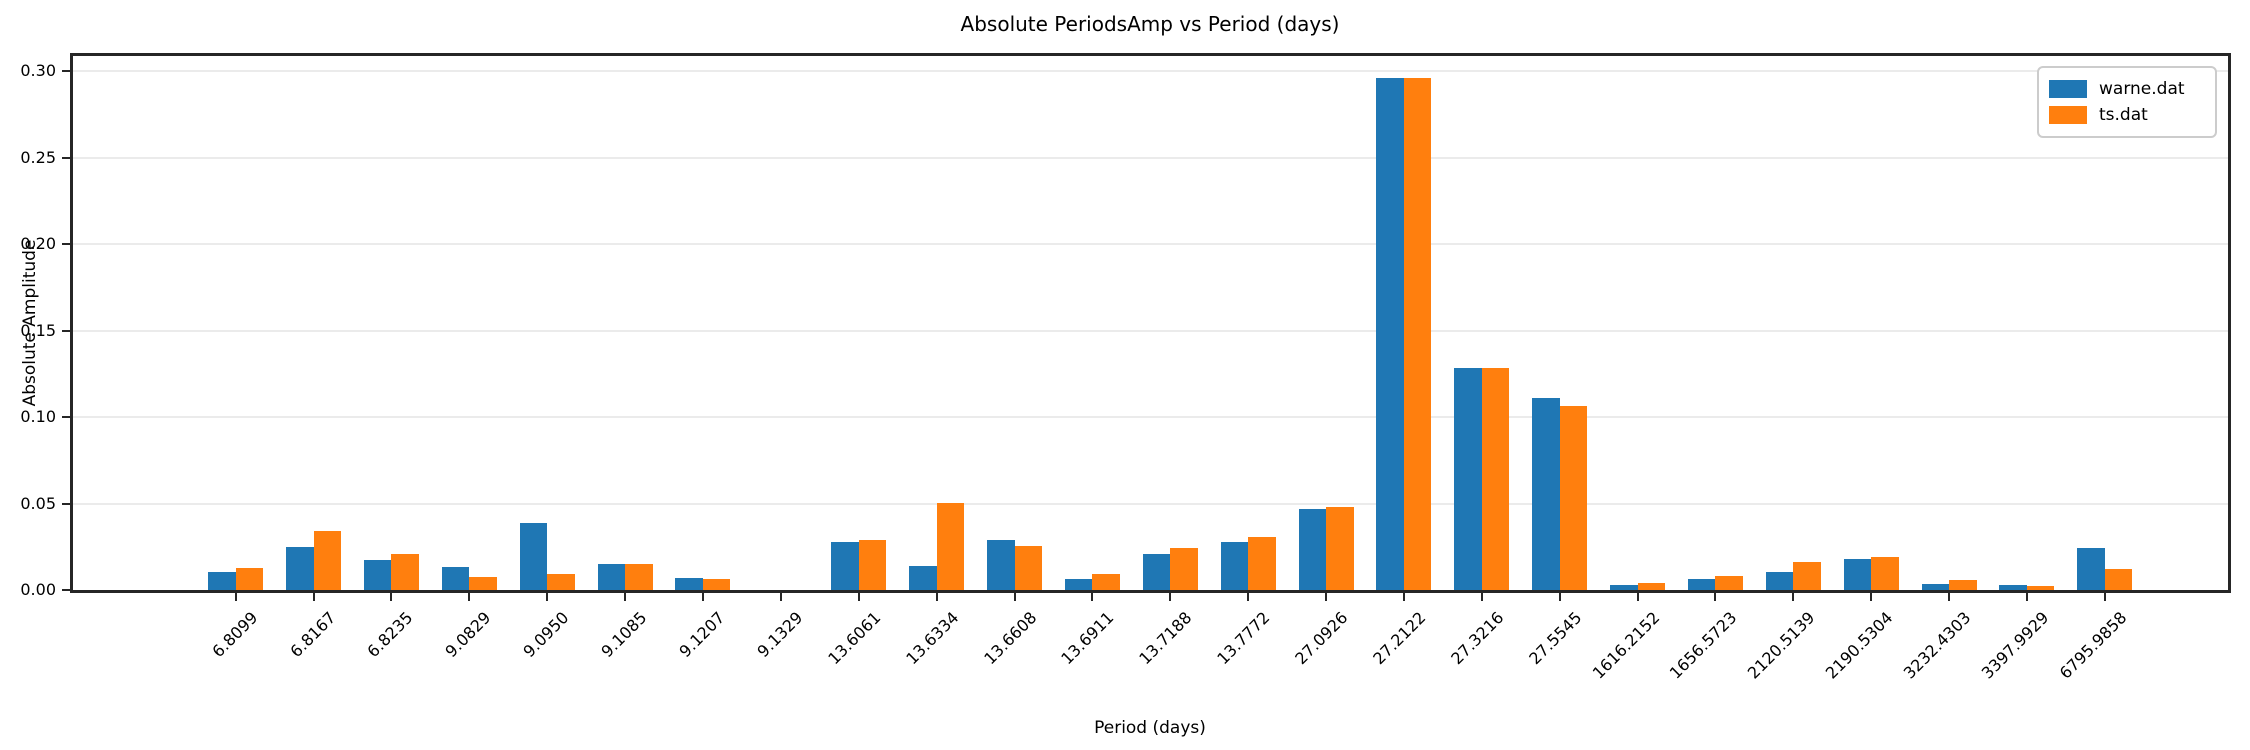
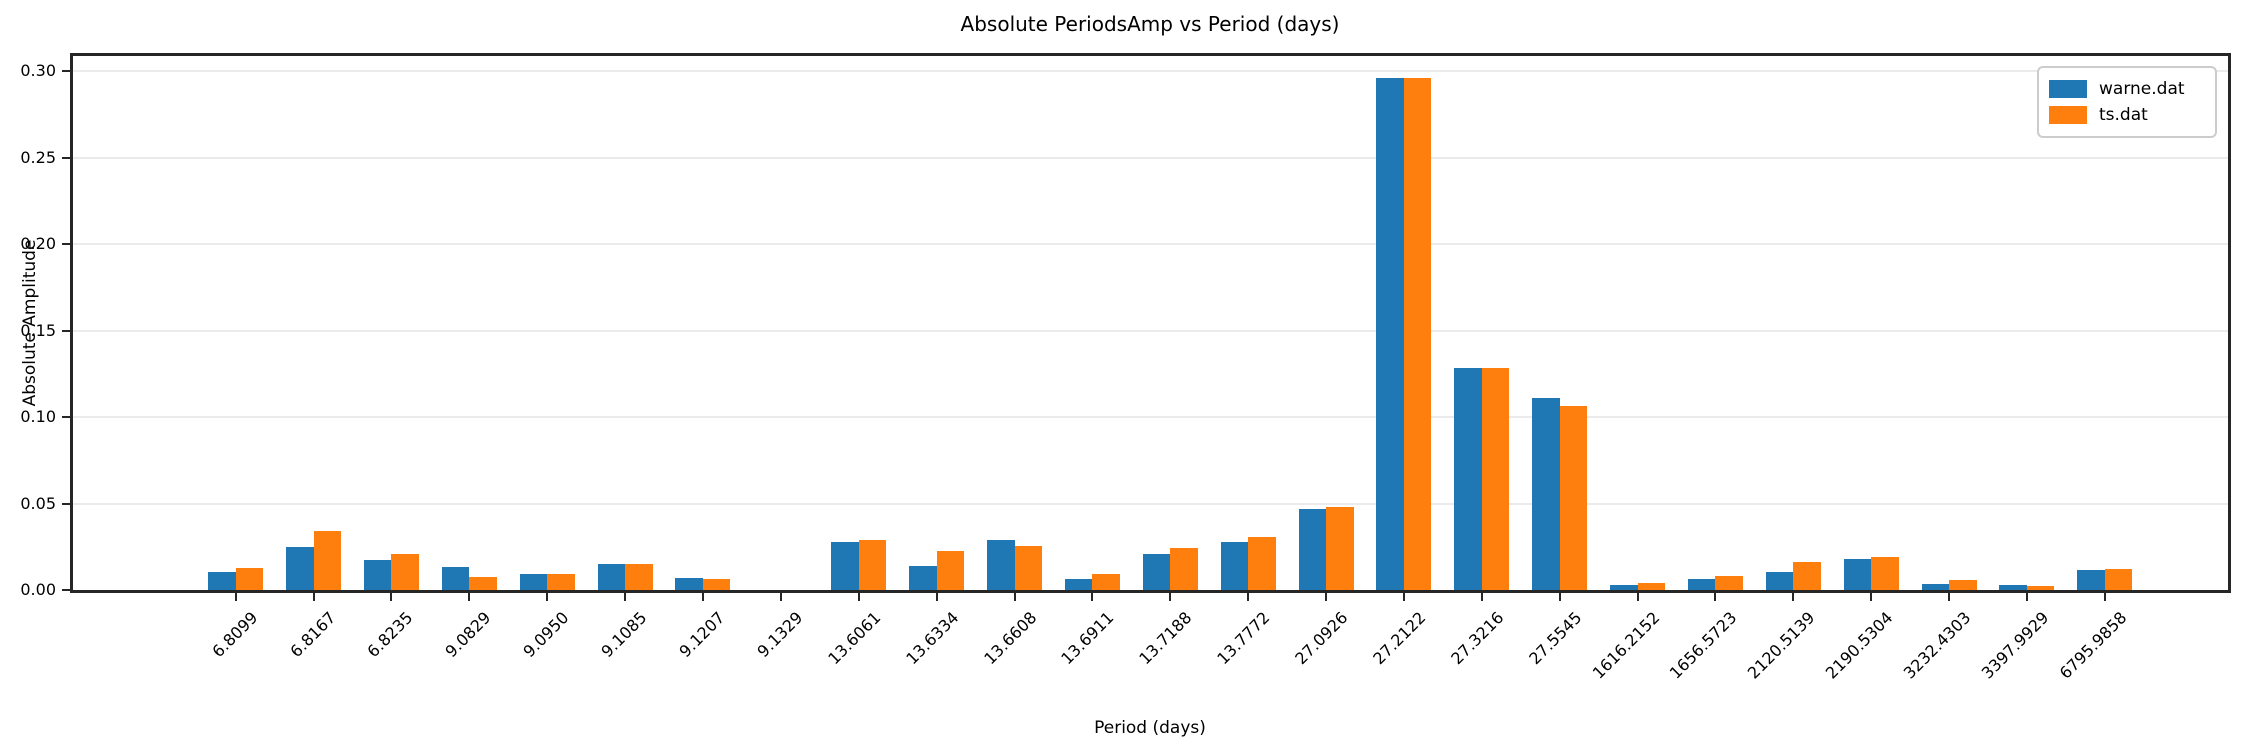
warne.dat/9.0950: 0.039 -> 0.009
ts.dat/13.6334: 0.050 -> 0.022
warne.dat/6795.9858: 0.024 -> 0.011
